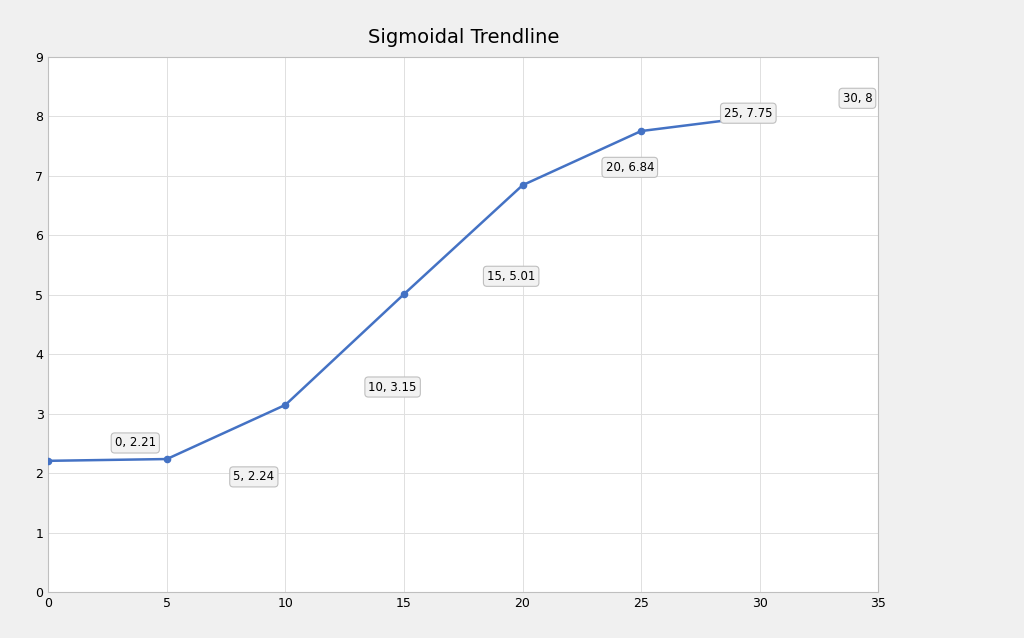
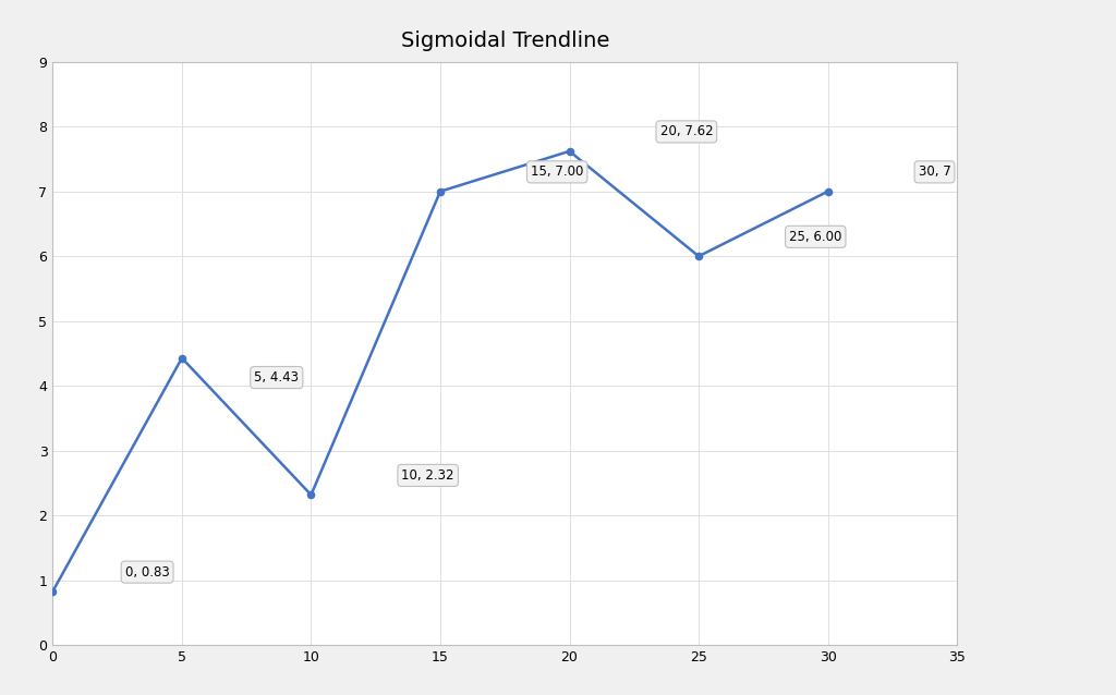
0: 2.21 -> 0.83
5: 2.24 -> 4.43
10: 3.15 -> 2.32
15: 5.01 -> 7.00
20: 6.84 -> 7.62
25: 7.75 -> 6.00
30: 8 -> 7
